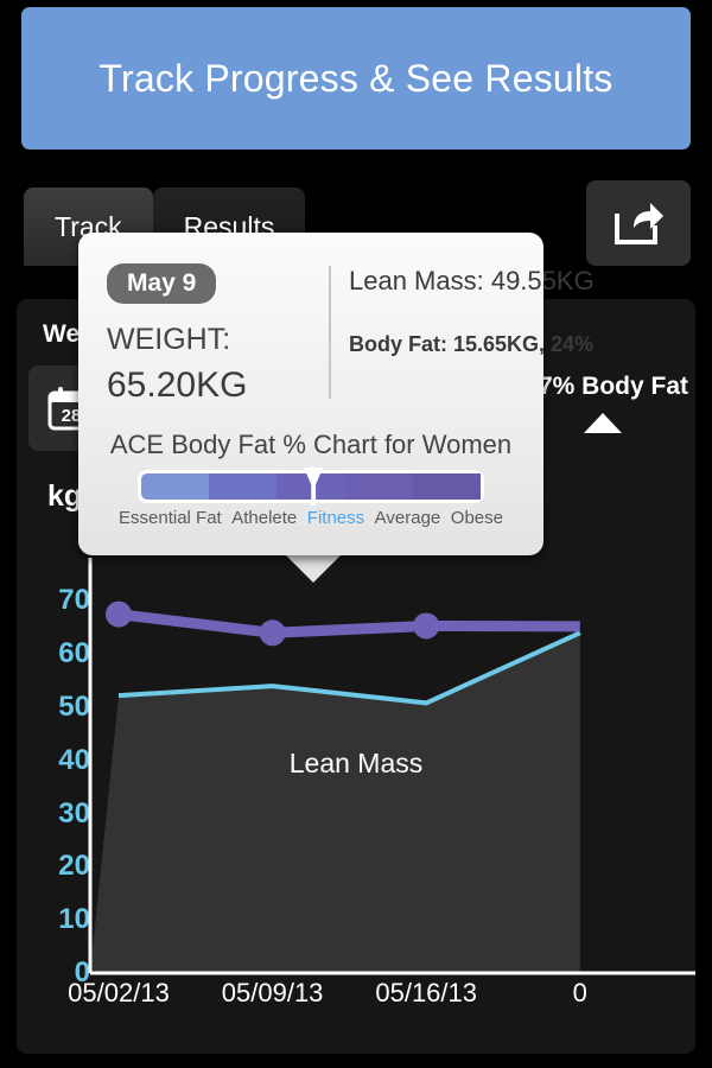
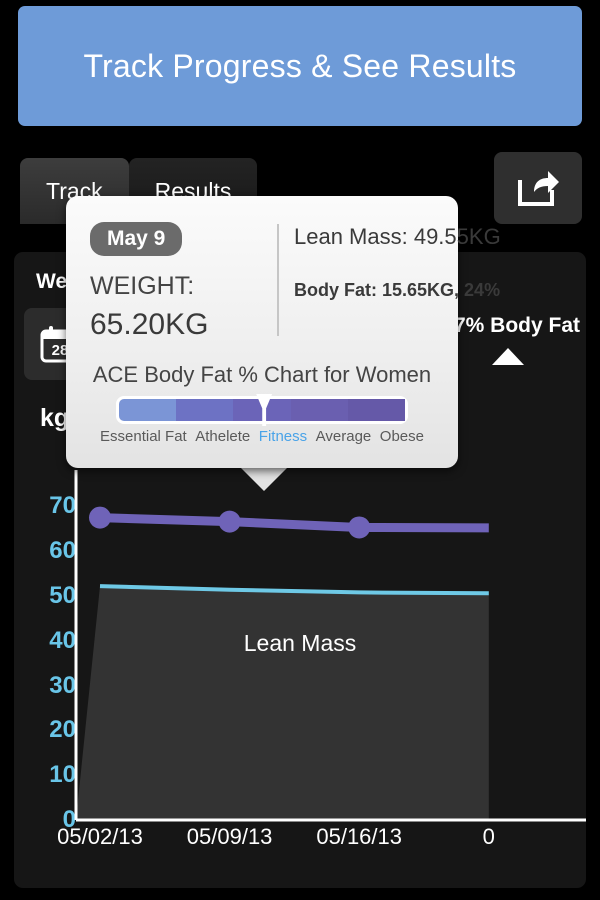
Weight/05/09/13: 64 -> 67
Lean Mass/05/09/13: 54 -> 51
Lean Mass/0: 64 -> 51
